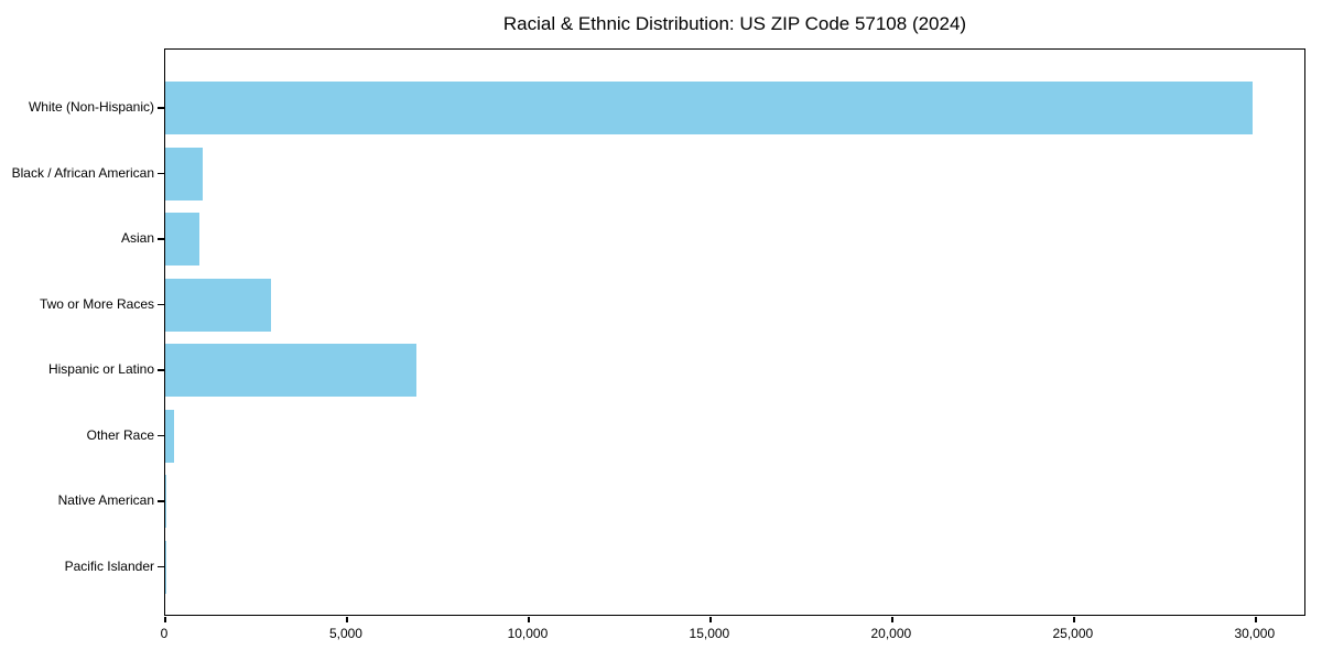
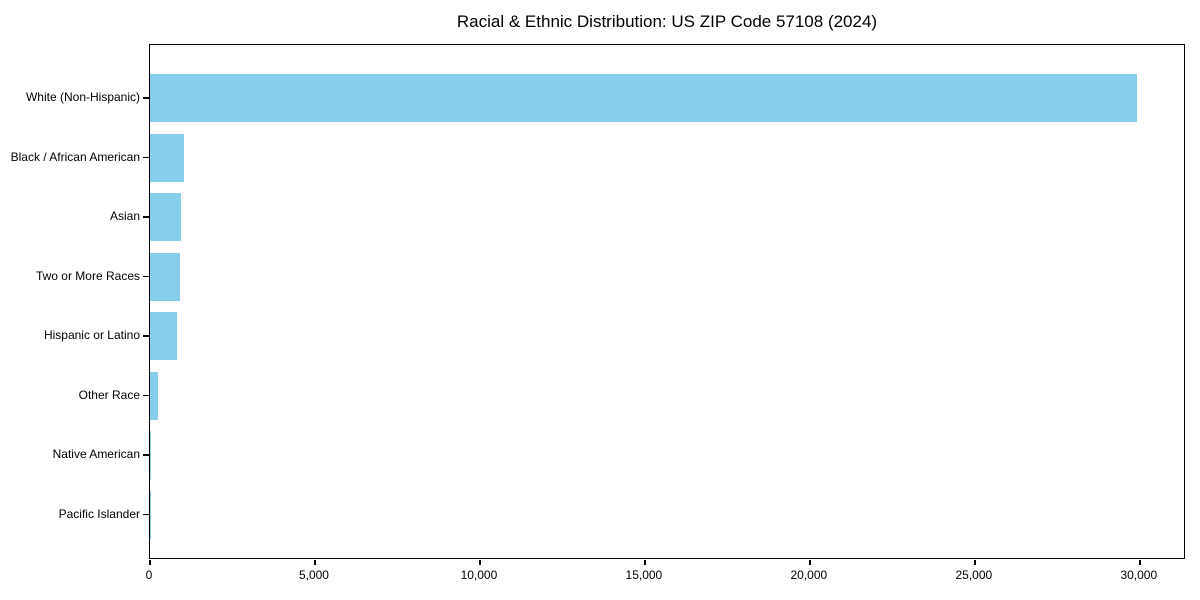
Two or More Races: 2900 -> 900
Hispanic or Latino: 6900 -> 800
